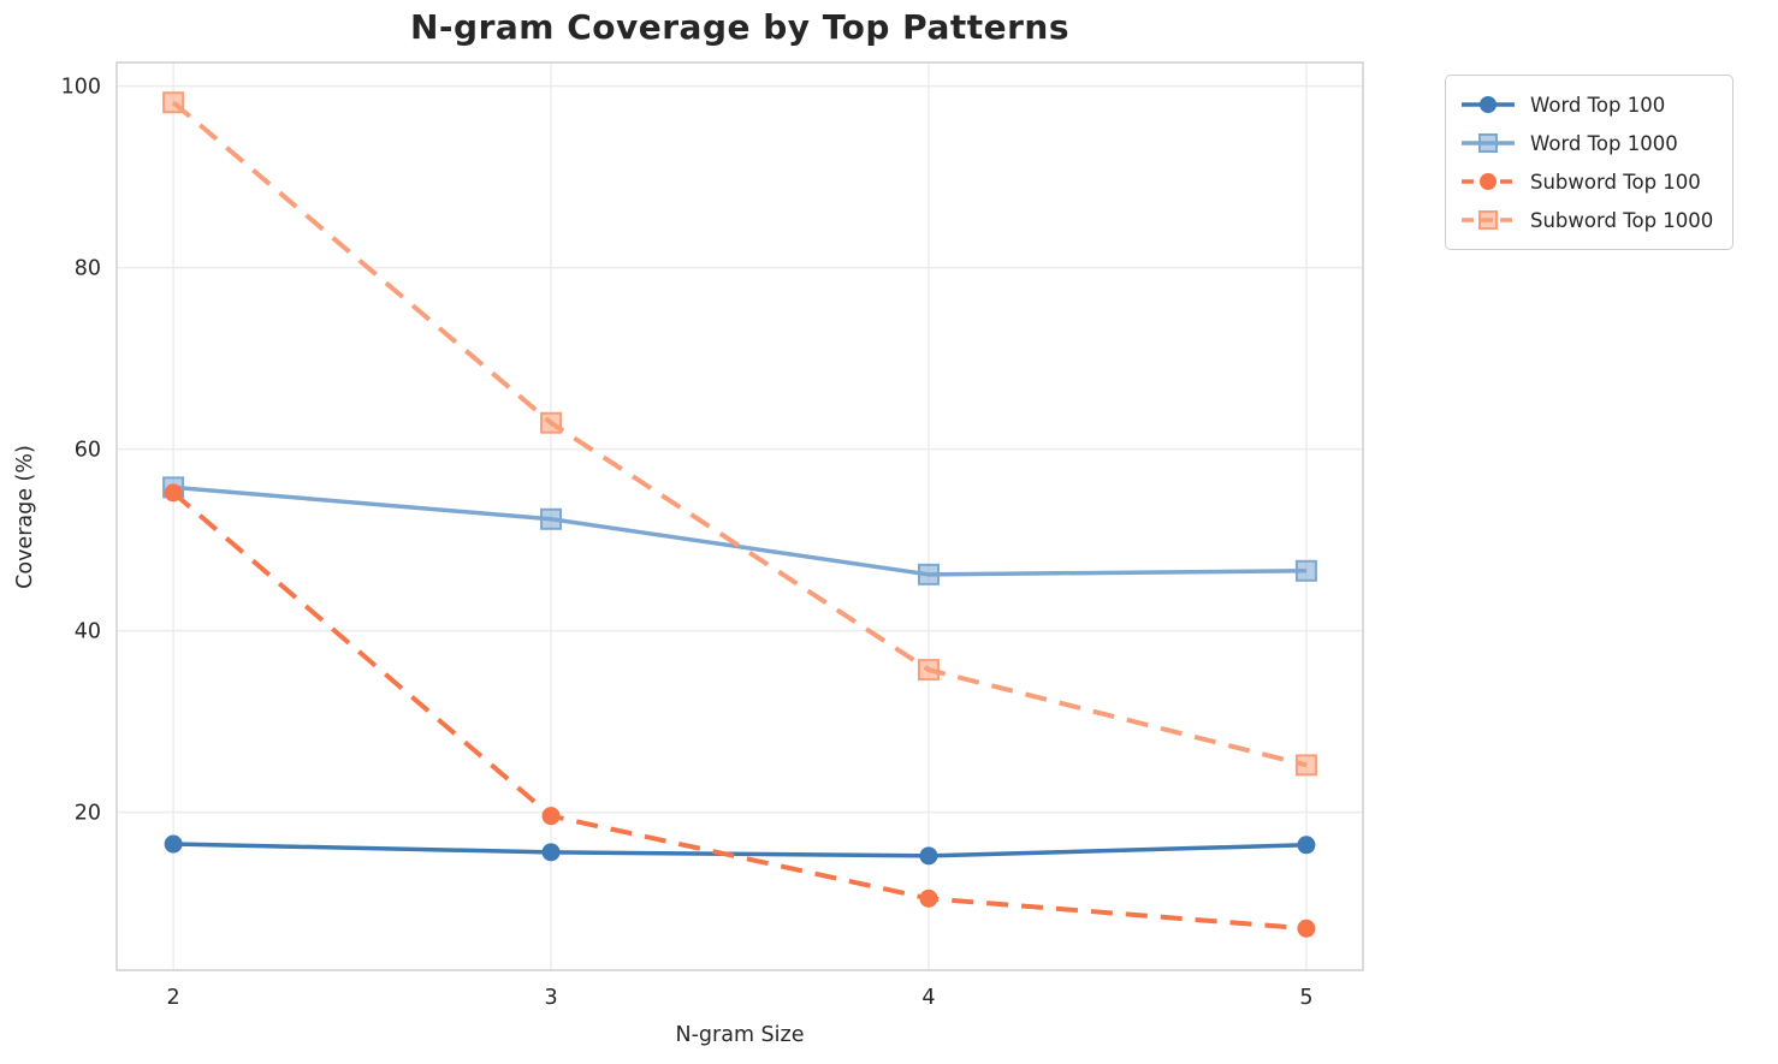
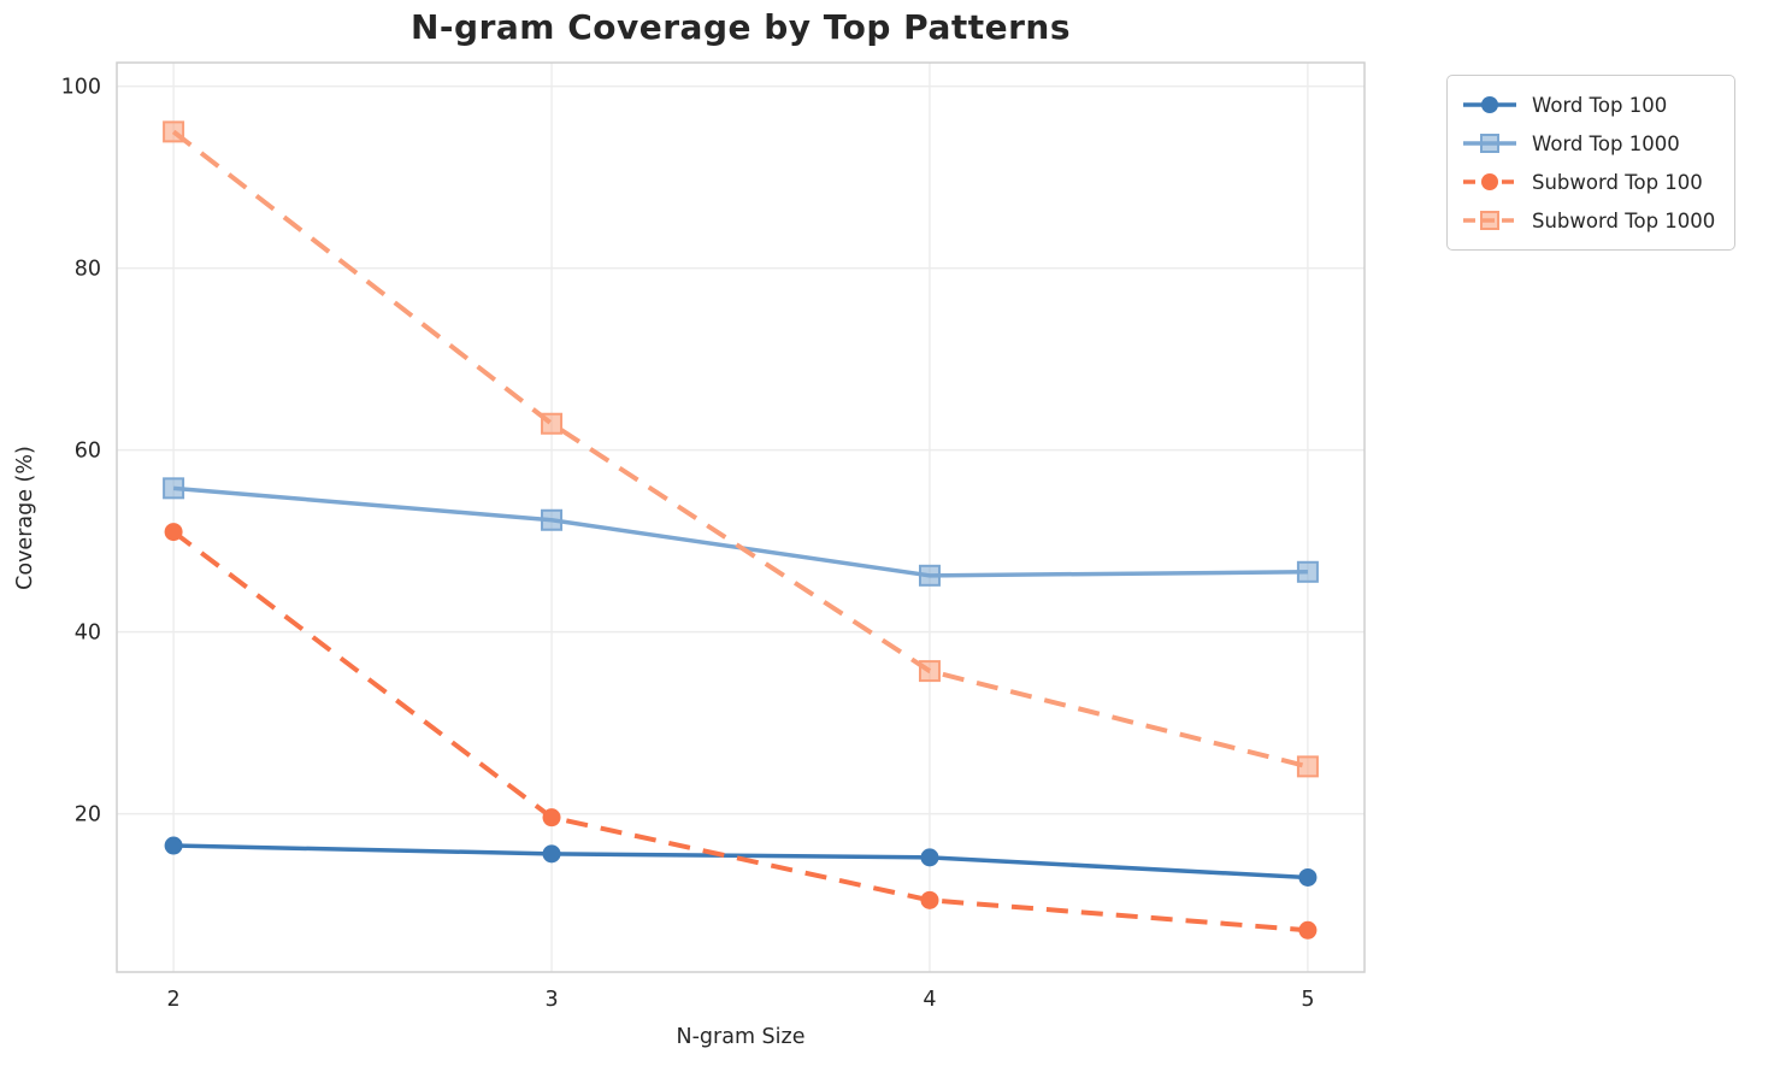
Subword Top 100/2: 55 -> 51
Subword Top 1000/2: 98 -> 95
Word Top 100/5: 16 -> 13
